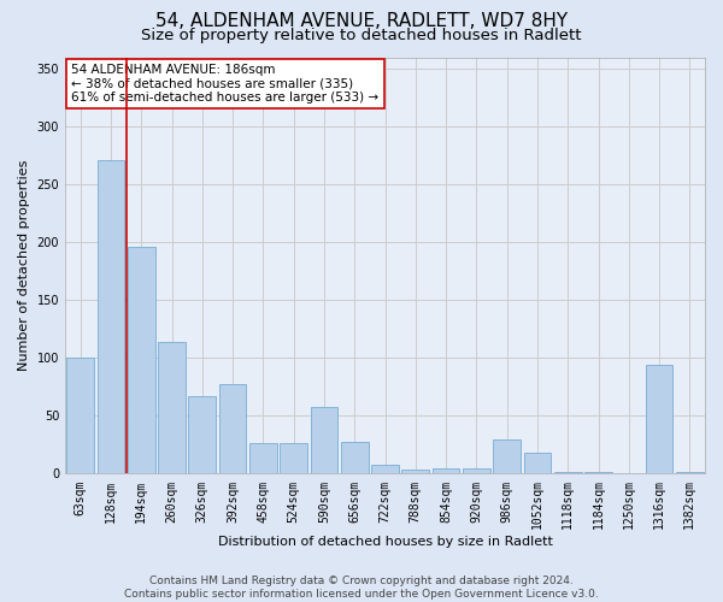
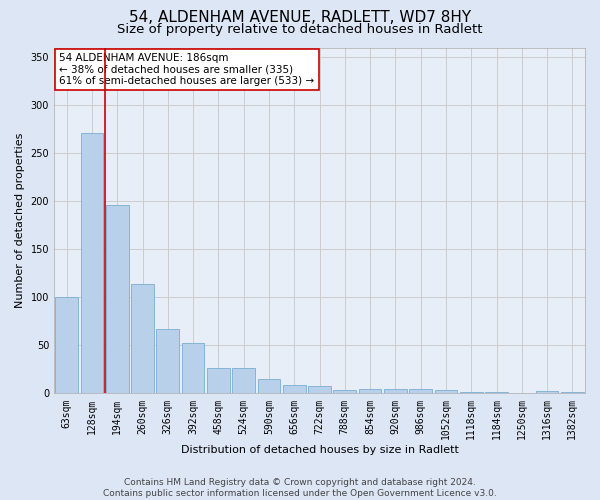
392sqm: 78 -> 53
590sqm: 58 -> 15
656sqm: 28 -> 9
986sqm: 30 -> 5
1052sqm: 18 -> 4
1316sqm: 94 -> 3
